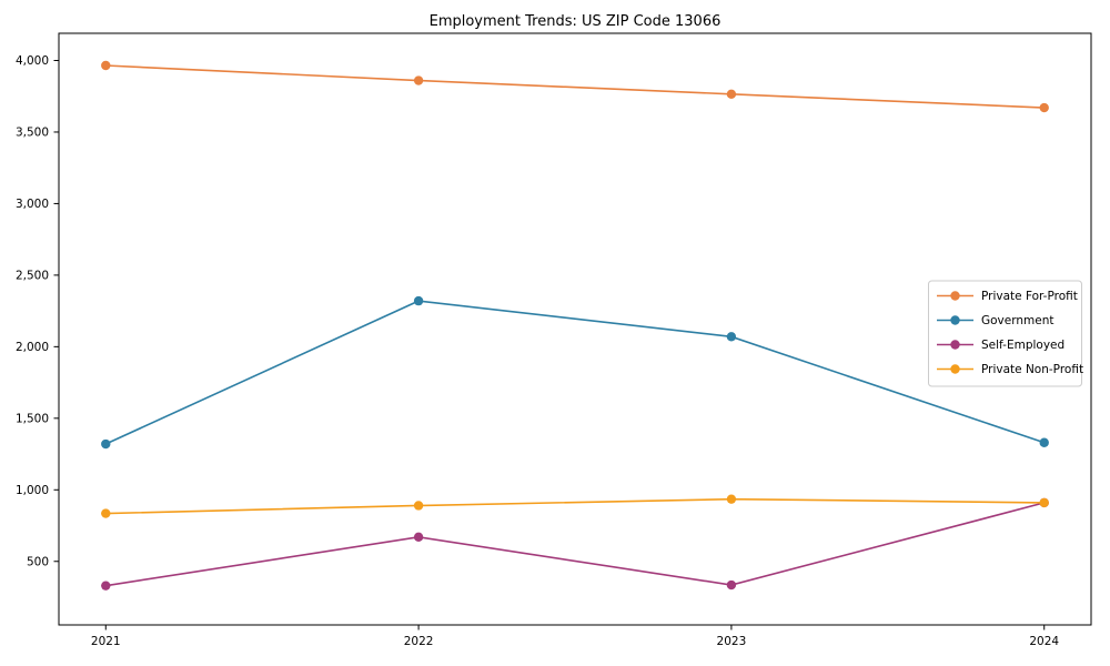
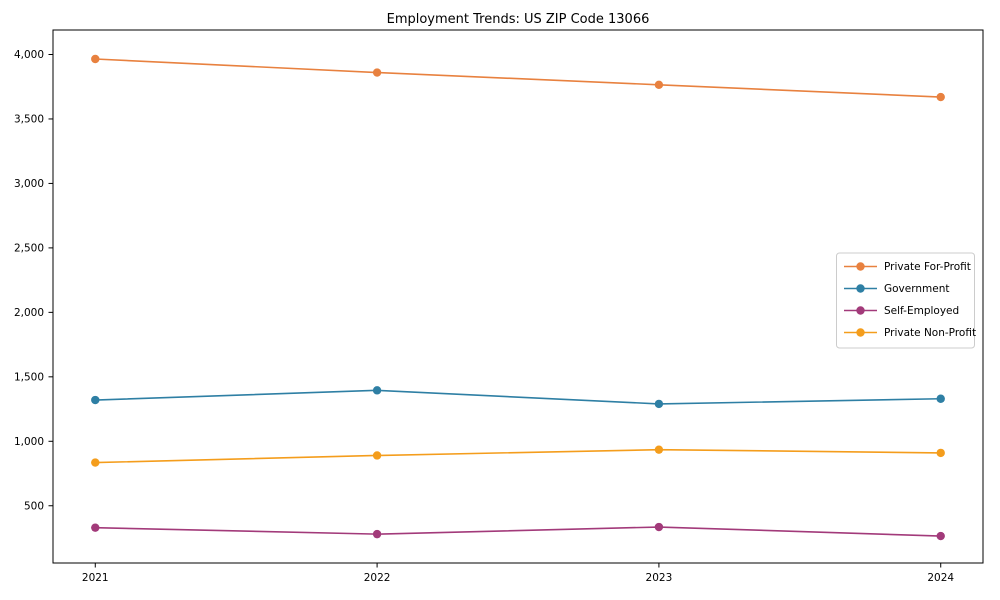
Government/2022: 2320 -> 1400
Self-Employed/2022: 670 -> 280
Government/2023: 2070 -> 1290
Self-Employed/2024: 910 -> 260
